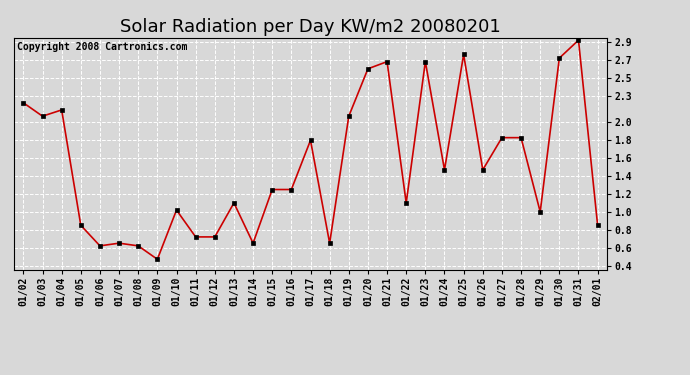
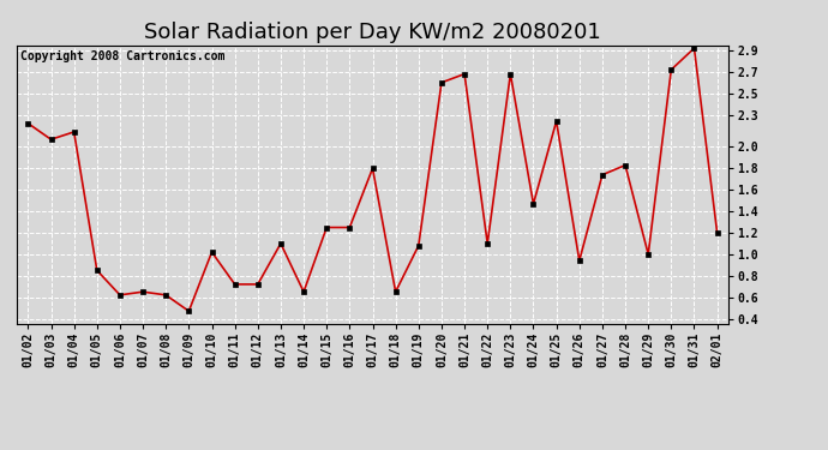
01/19: 2.07 -> 1.08
01/25: 2.76 -> 2.24
01/26: 1.47 -> 0.94
01/27: 1.83 -> 1.74
02/01: 0.85 -> 1.20
